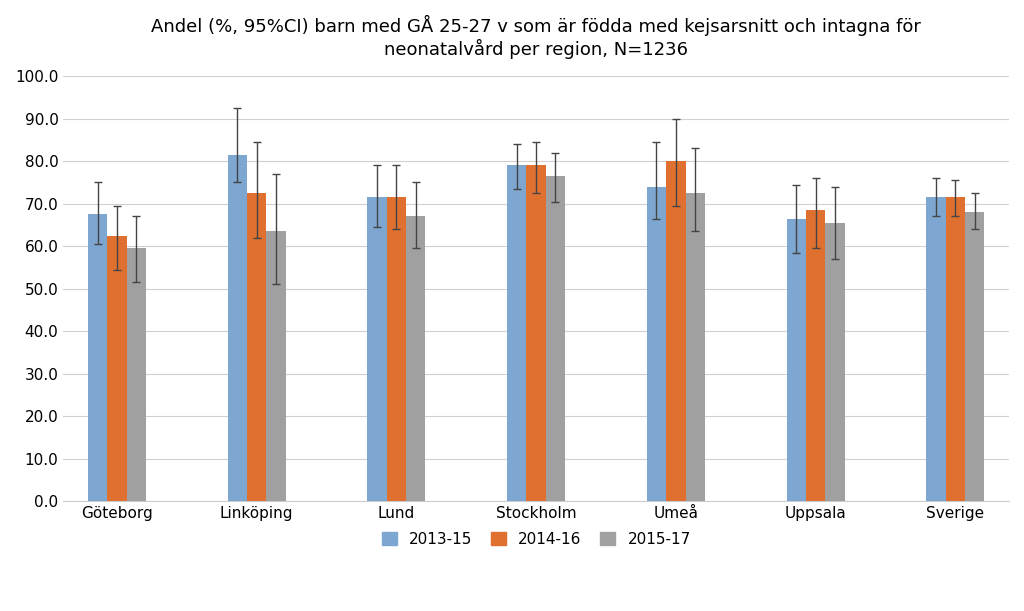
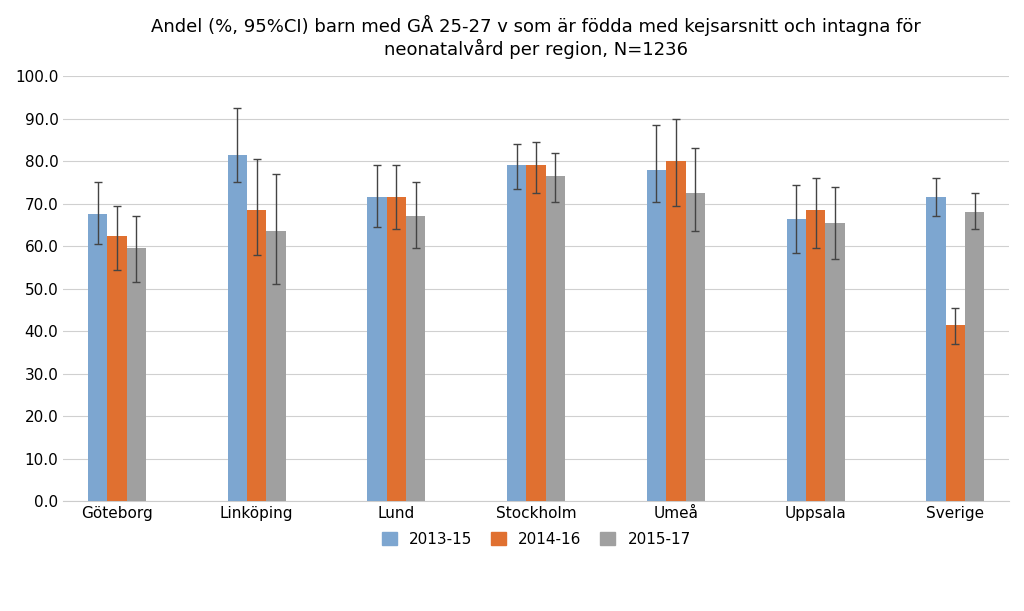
2014-16/Linköping: 72.5 -> 68.5
2013-15/Umeå: 74.0 -> 78.0
2014-16/Sverige: 71.5 -> 41.5
